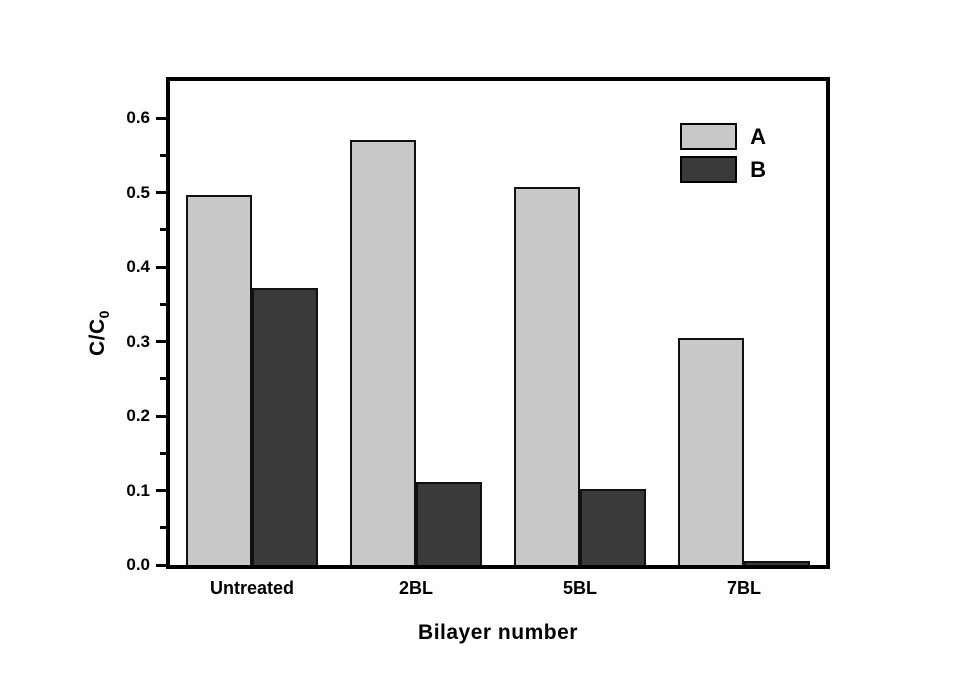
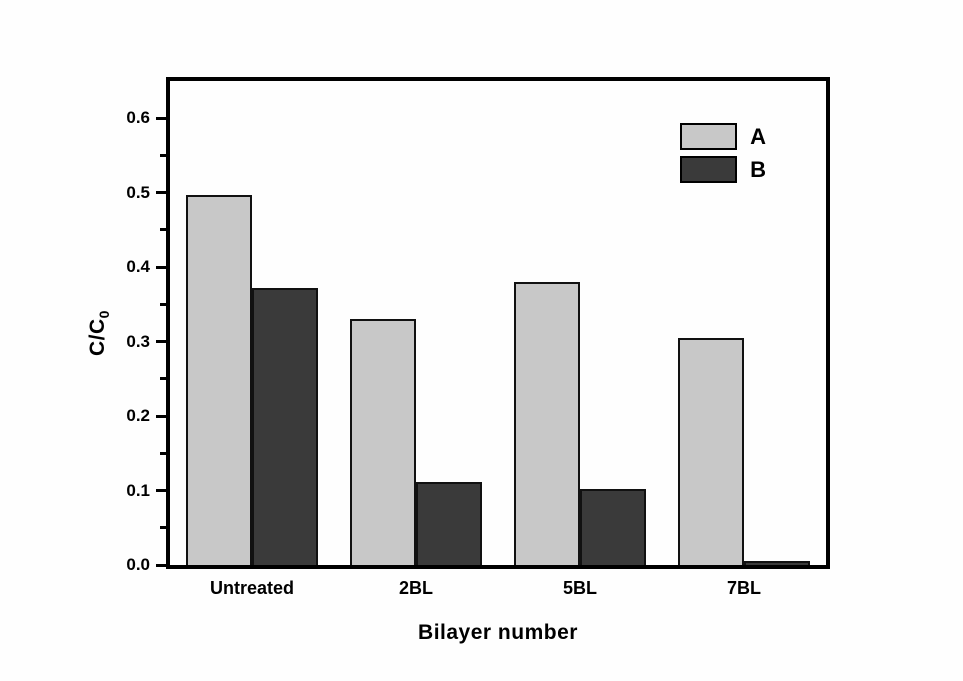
A/2BL: 0.57 -> 0.33
A/5BL: 0.51 -> 0.38
